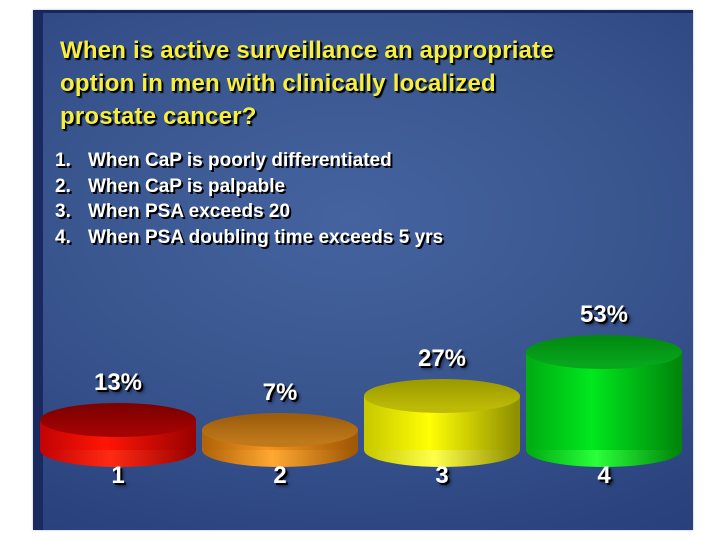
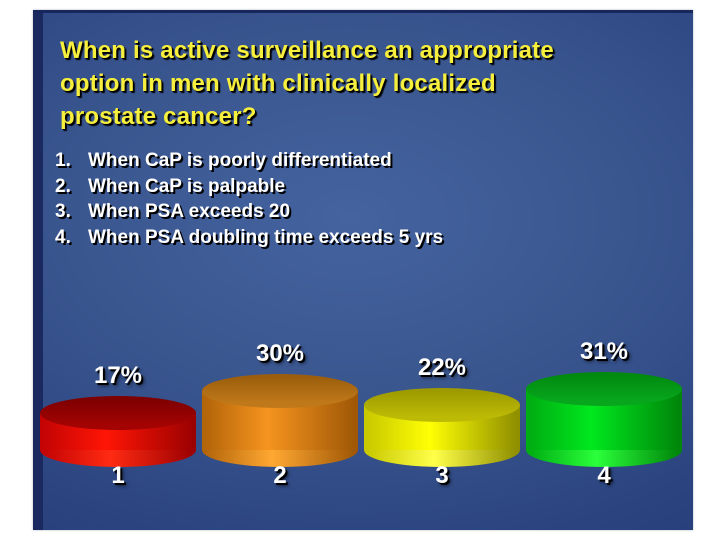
1: 13% -> 17%
2: 7% -> 30%
3: 27% -> 22%
4: 53% -> 31%
